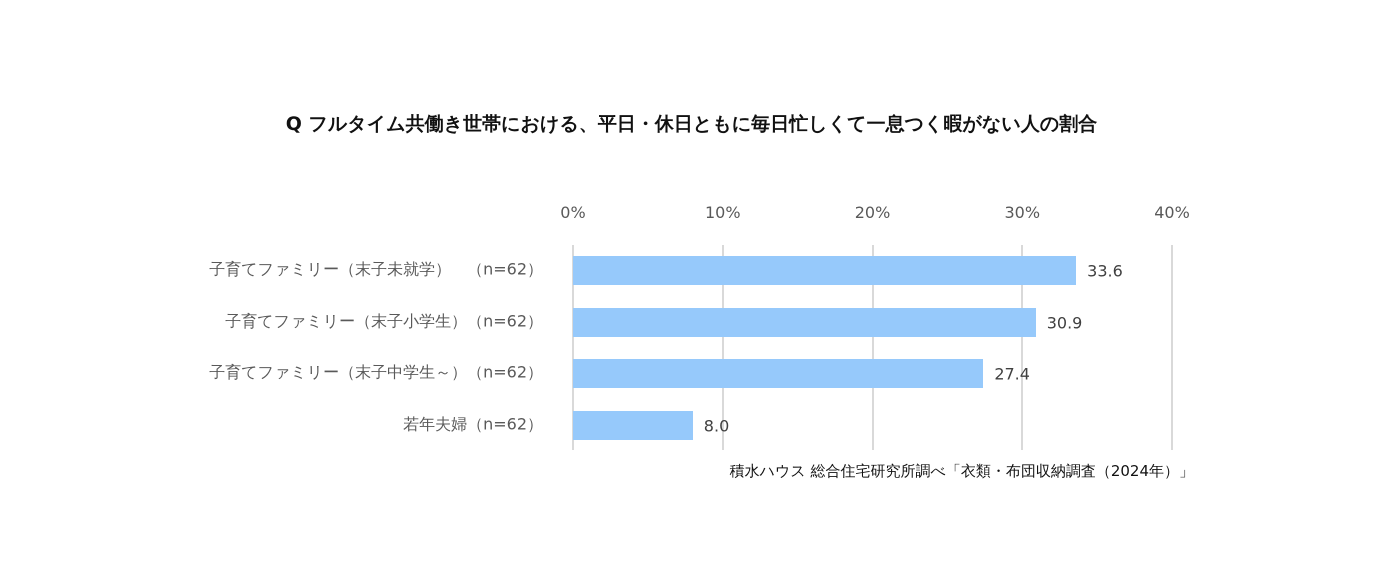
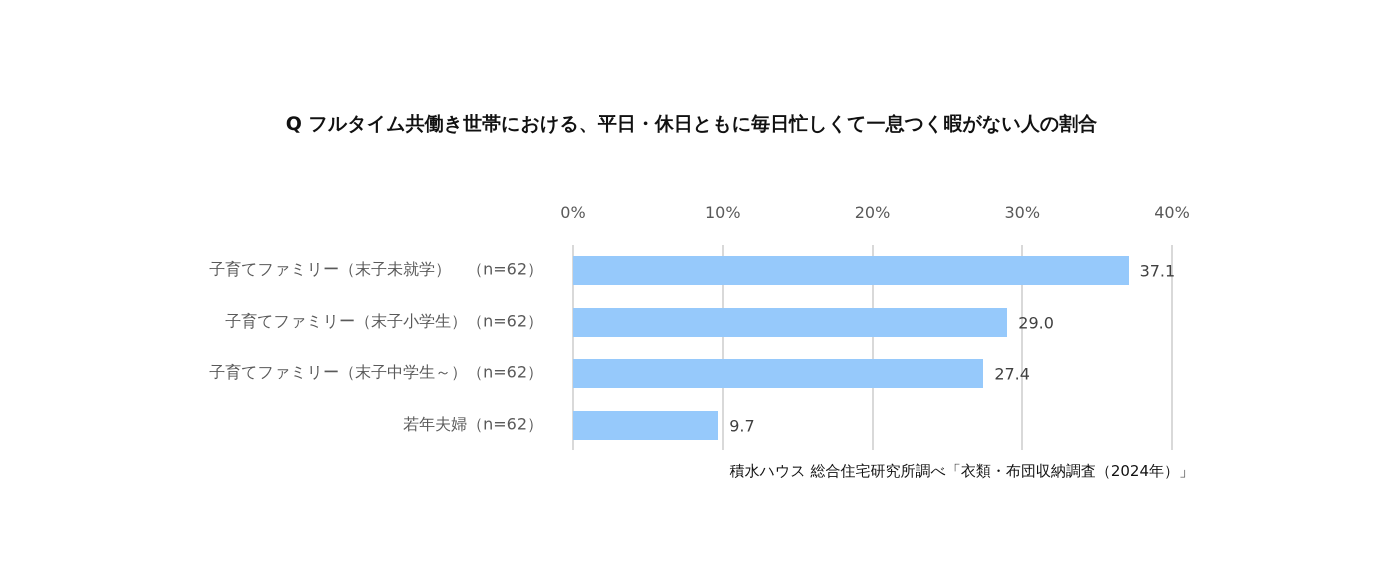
子育てファミリー（末子未就学） （n=62）: 33.6 -> 37.1
子育てファミリー（末子小学生）（n=62）: 30.9 -> 29.0
若年夫婦（n=62）: 8.0 -> 9.7
